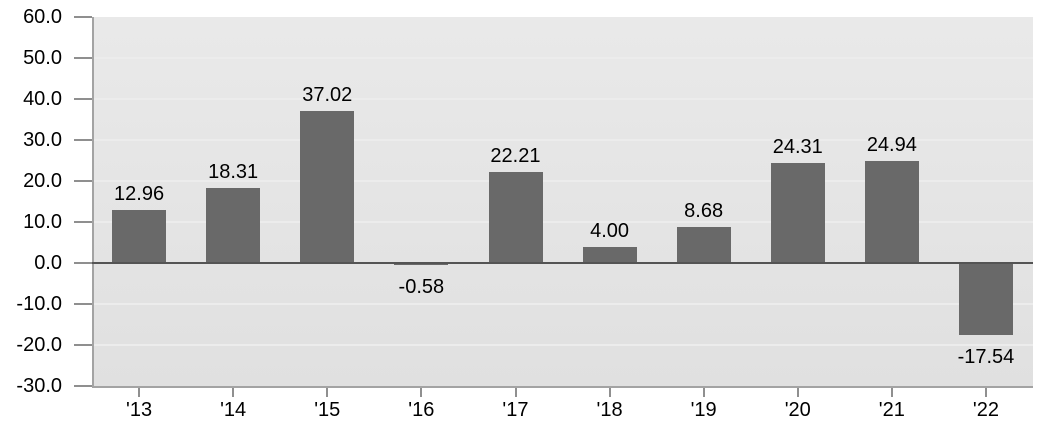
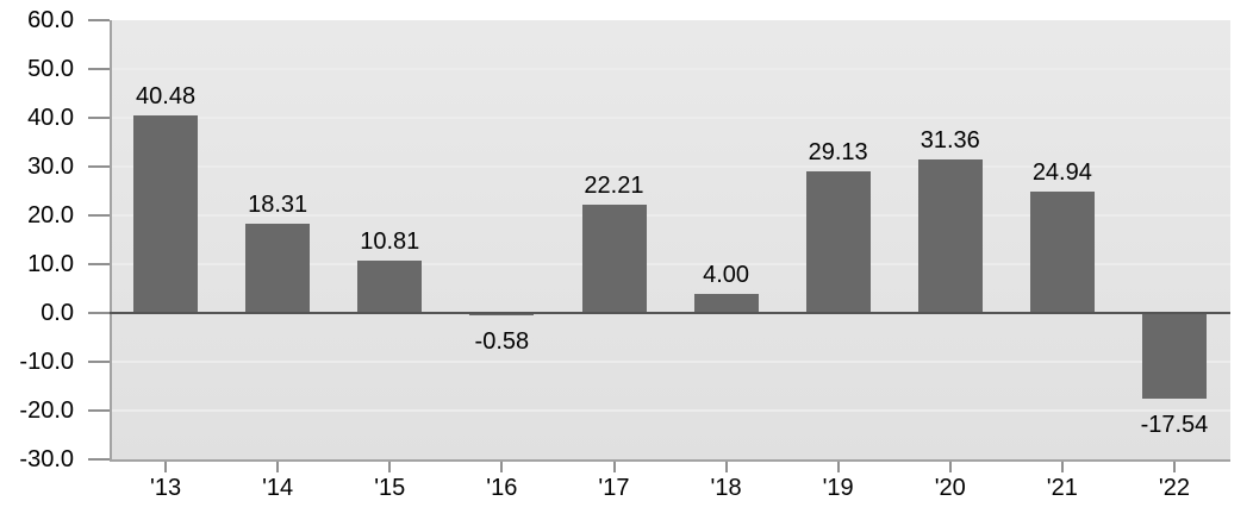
'13: 12.96 -> 40.48
'15: 37.02 -> 10.81
'19: 8.68 -> 29.13
'20: 24.31 -> 31.36
